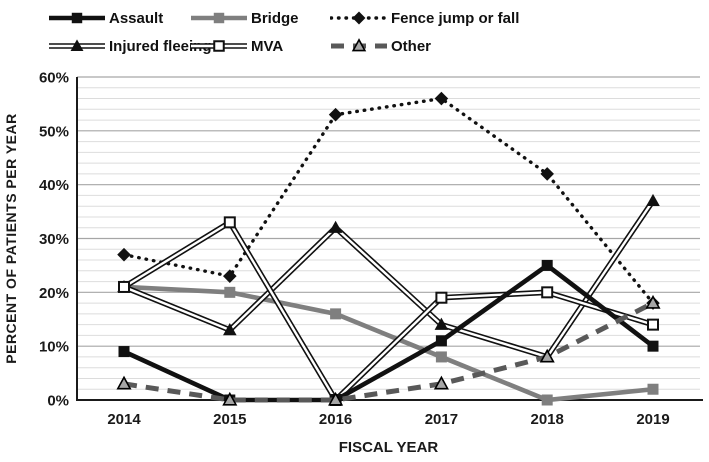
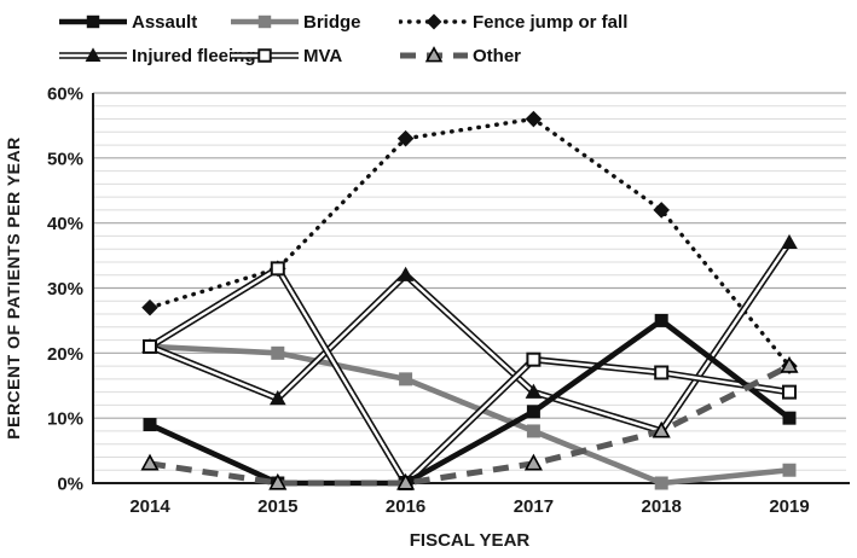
Fence jump or fall/2015: 23% -> 33%
MVA/2018: 20% -> 17%
